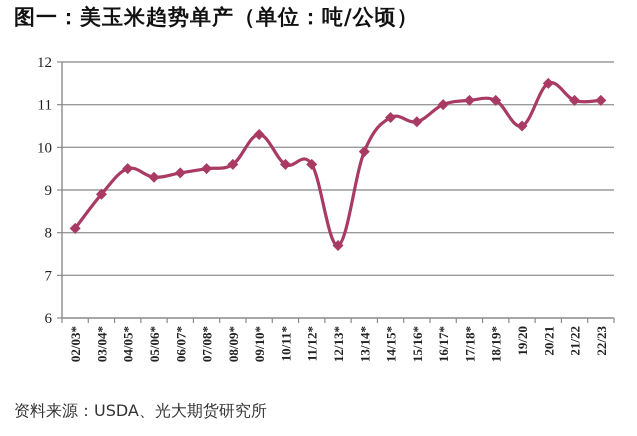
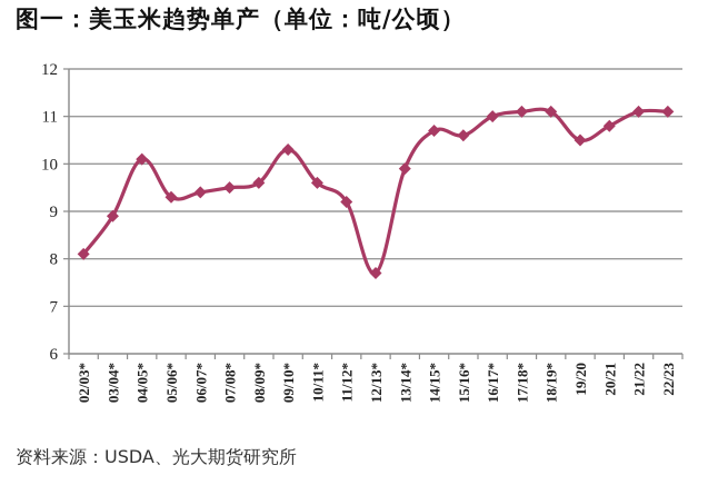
04/05*: 9.5 -> 10.1
11/12*: 9.6 -> 9.2
20/21: 11.5 -> 10.8
